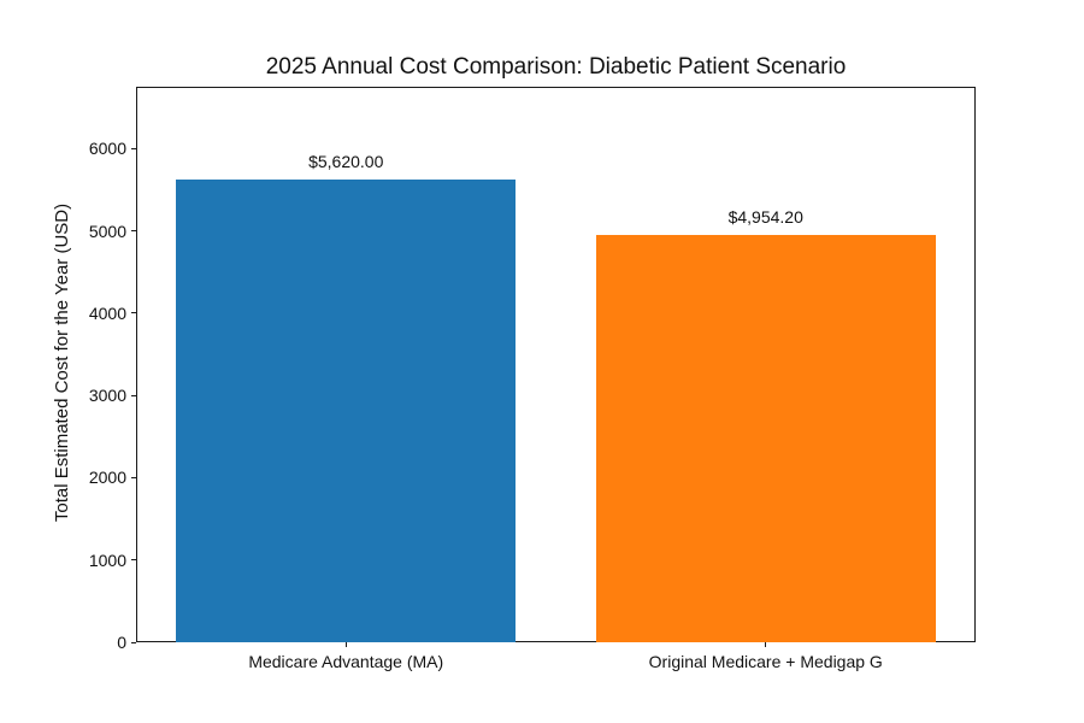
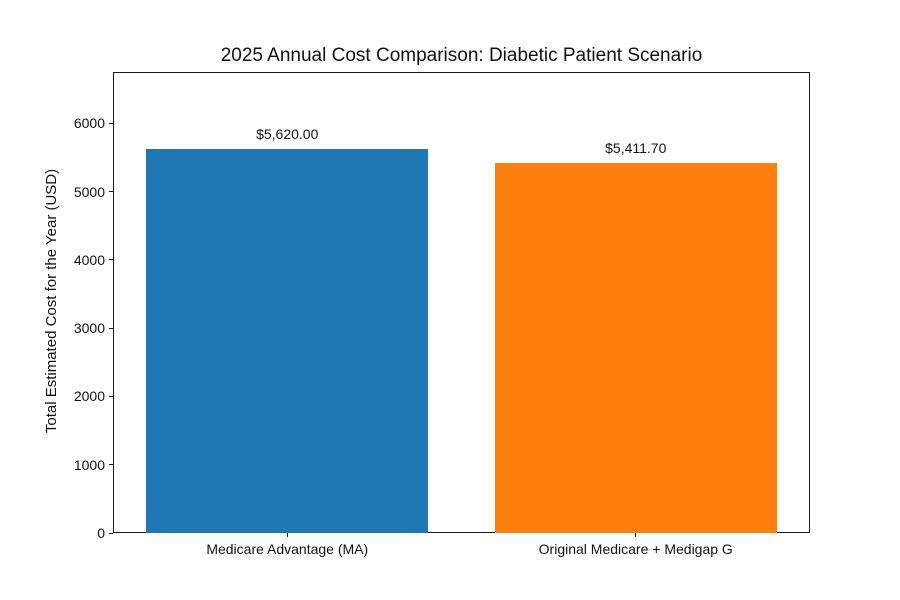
Original Medicare + Medigap G: $4,954.20 -> $5,411.70
